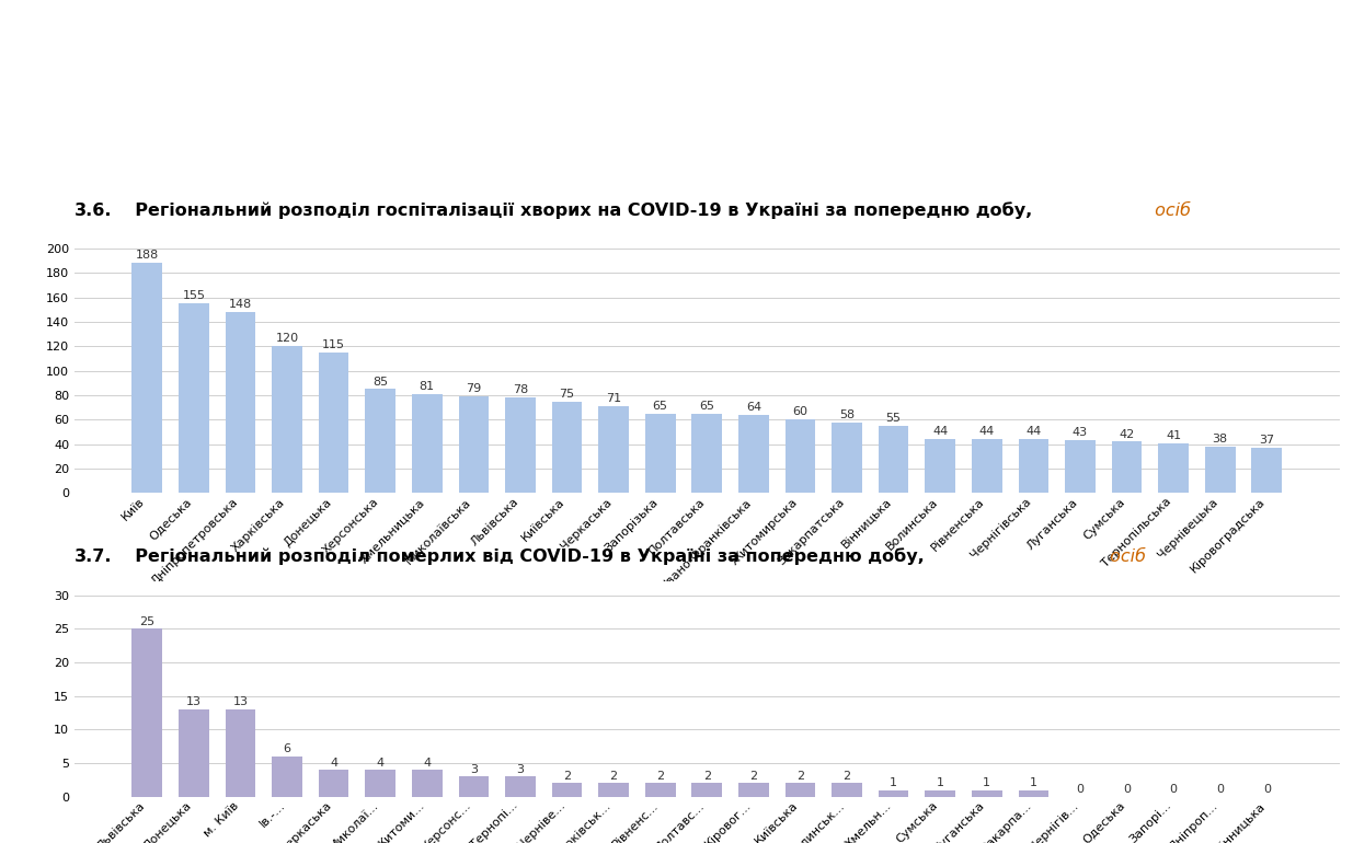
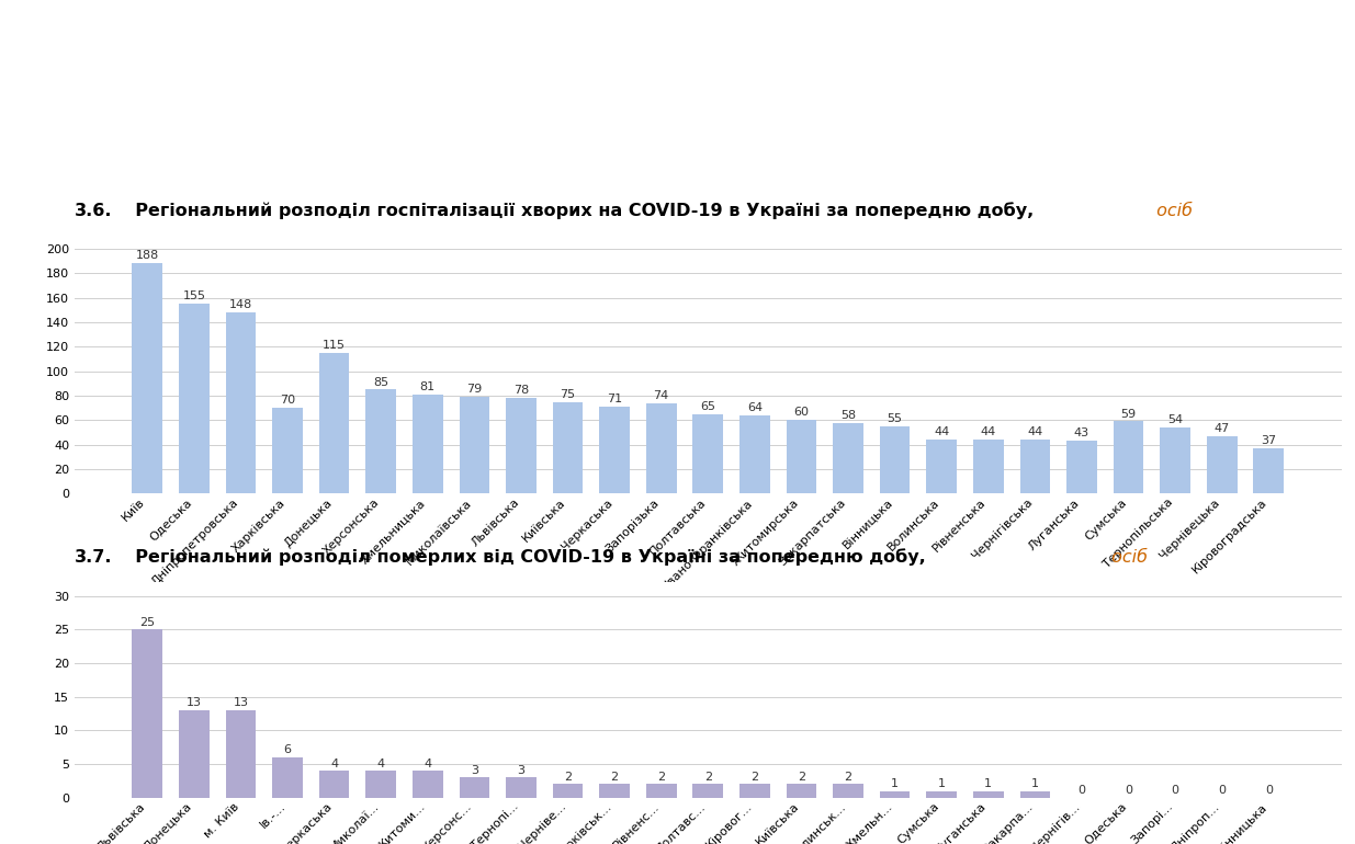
Харківська: 120 -> 70
Запорізька: 65 -> 74
Сумська: 42 -> 59
Тернопільська: 41 -> 54
Чернівецька: 38 -> 47
